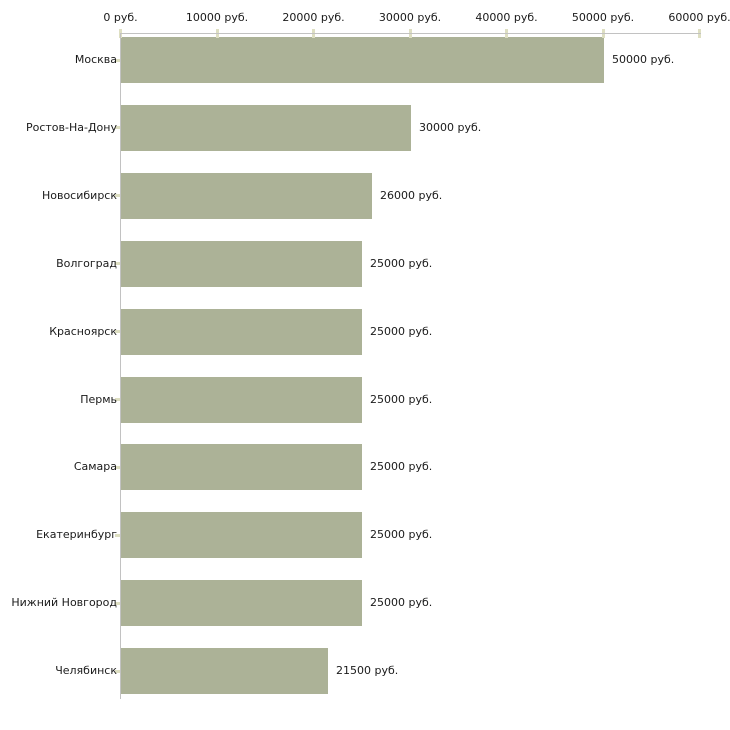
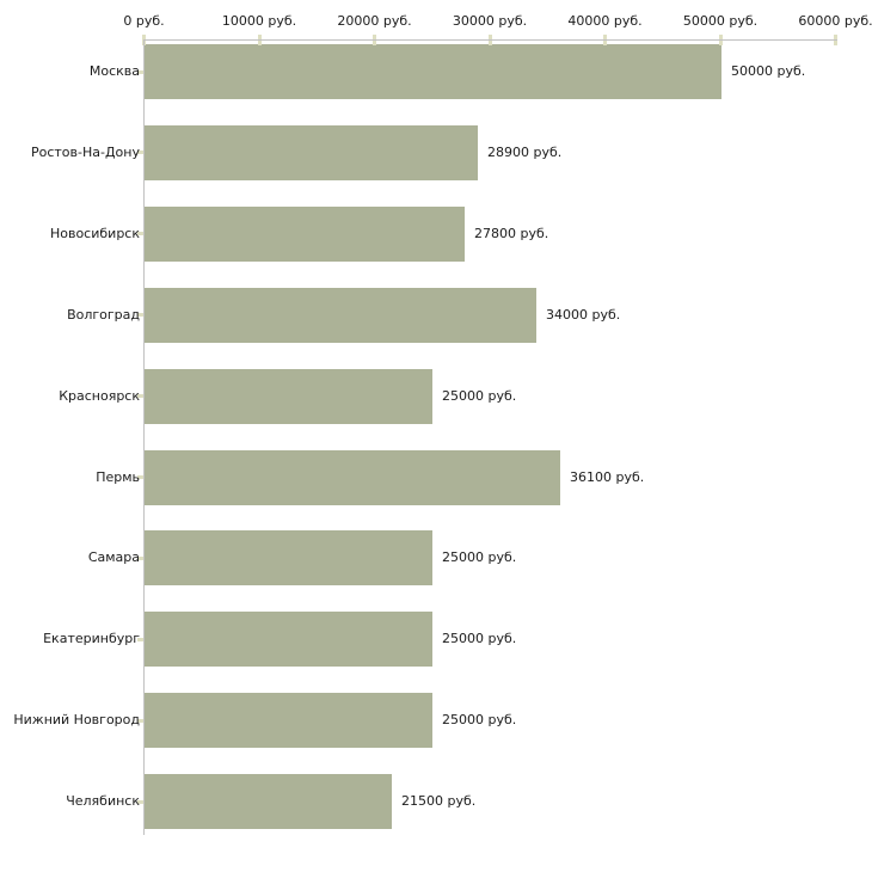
Ростов-На-Дону: 30000 -> 28900
Новосибирск: 26000 -> 27800
Волгоград: 25000 -> 34000
Пермь: 25000 -> 36100
